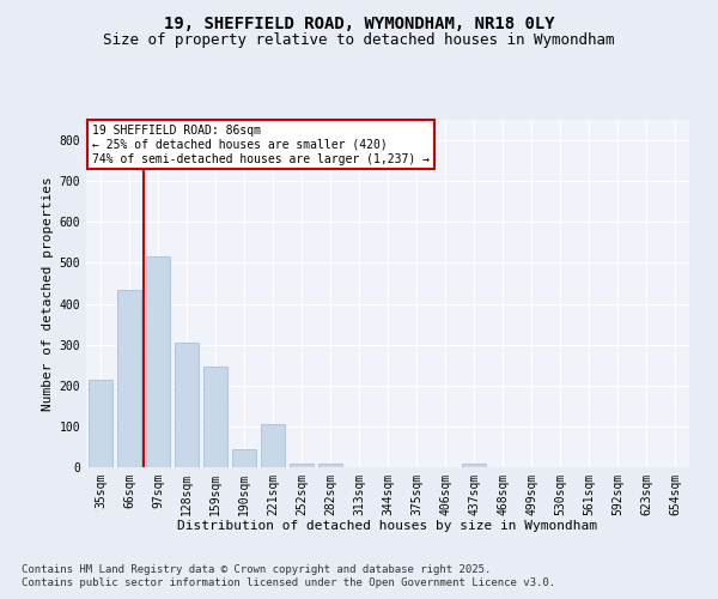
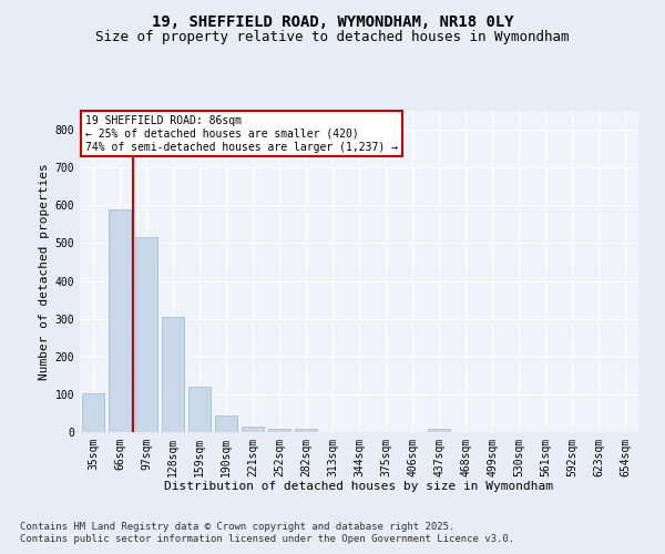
35sqm: 215 -> 102
66sqm: 435 -> 590
159sqm: 245 -> 120
221sqm: 105 -> 15
